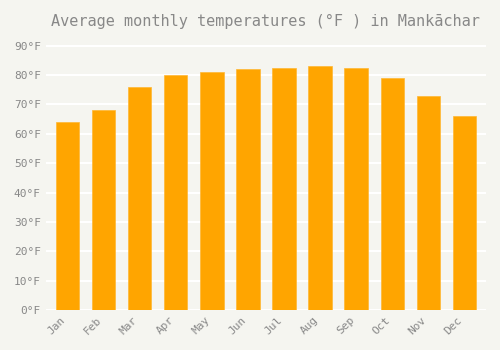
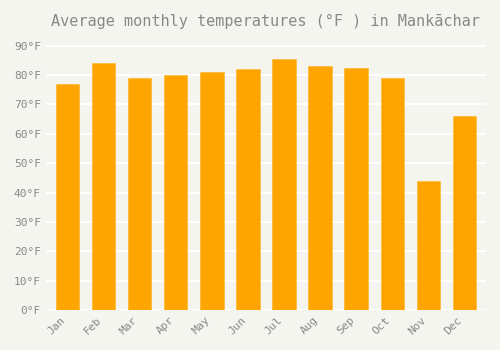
Jan: 64.0°F -> 77.0°F
Feb: 68.0°F -> 84.0°F
Mar: 76.0°F -> 79.0°F
Jul: 82.5°F -> 85.5°F
Nov: 73.0°F -> 44.0°F
